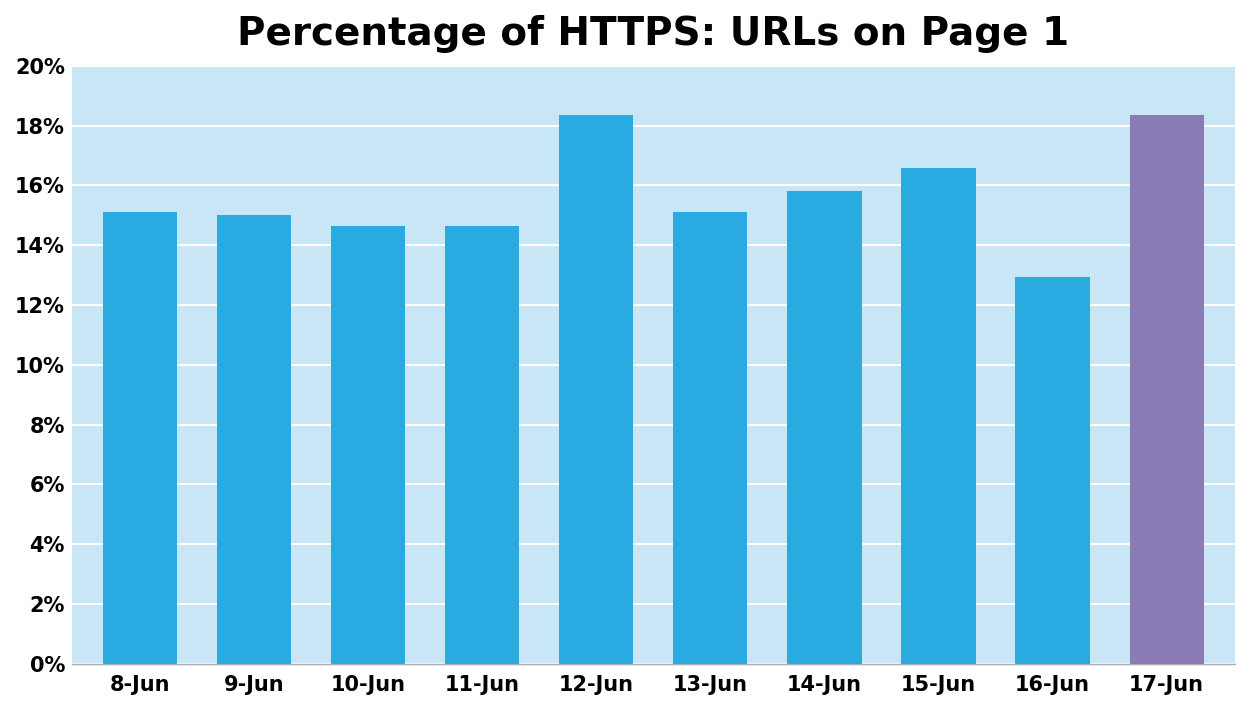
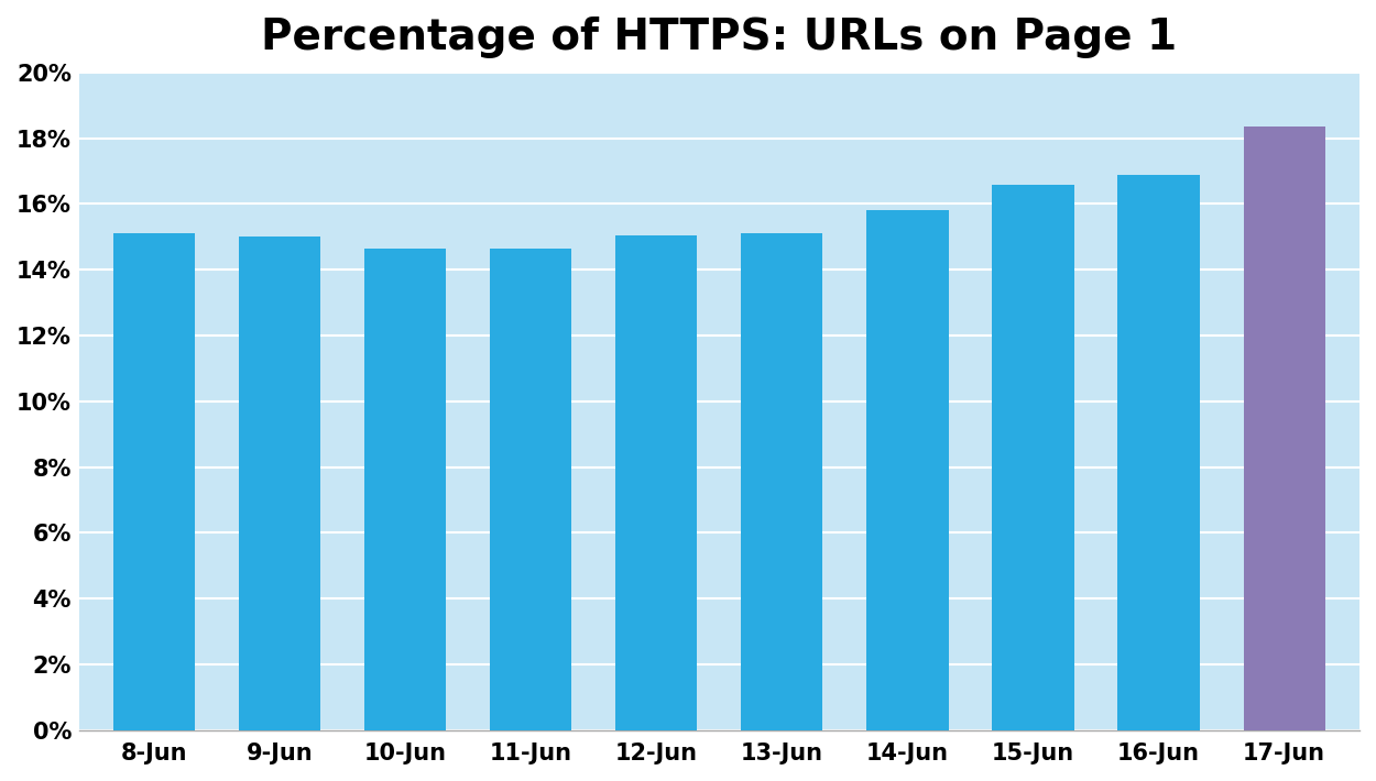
12-Jun: 18.35% -> 15.05%
16-Jun: 12.95% -> 16.90%
